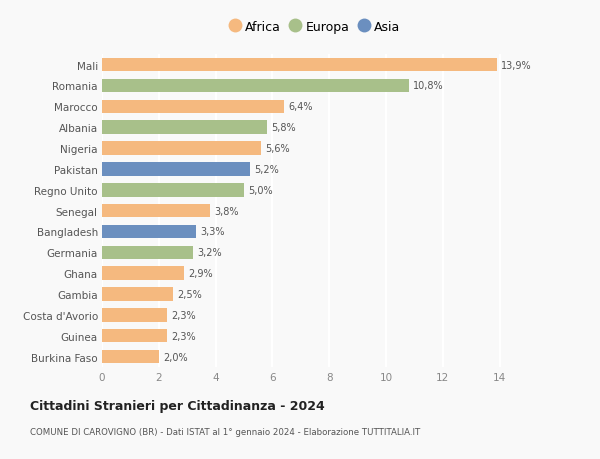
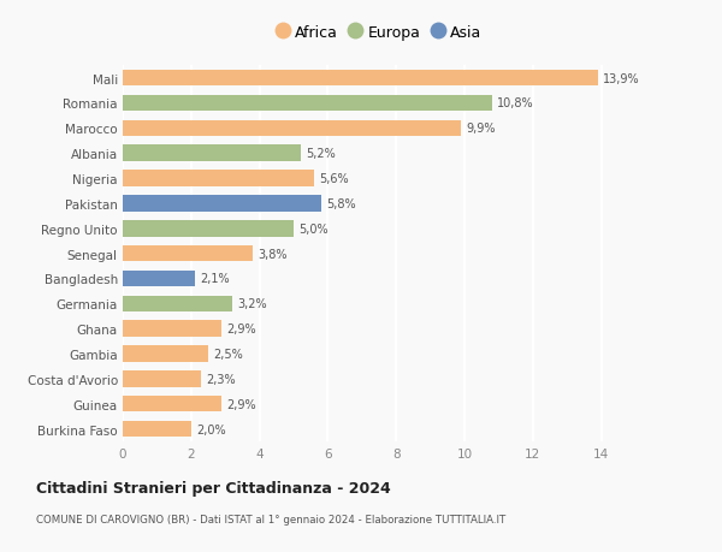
Marocco: 6,4% -> 9,9%
Albania: 5,8% -> 5,2%
Pakistan: 5,2% -> 5,8%
Bangladesh: 3,3% -> 2,1%
Guinea: 2,3% -> 2,9%
